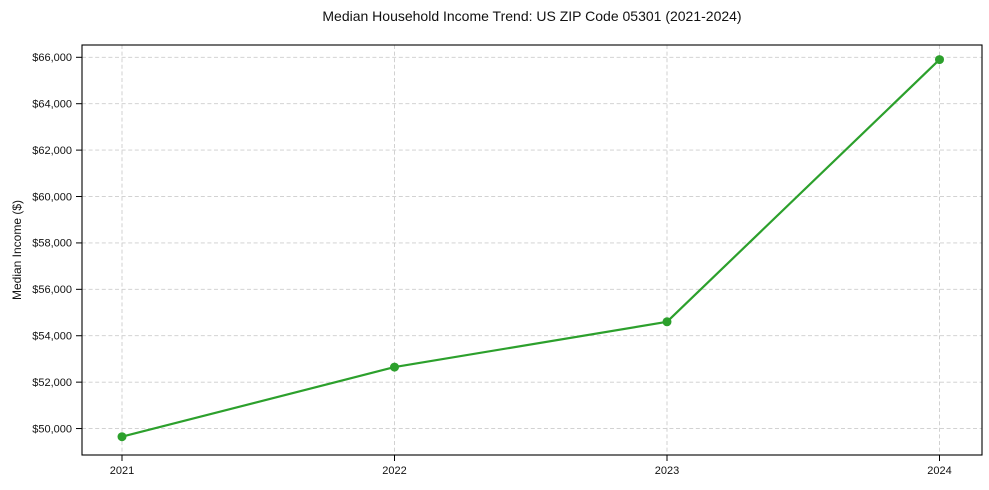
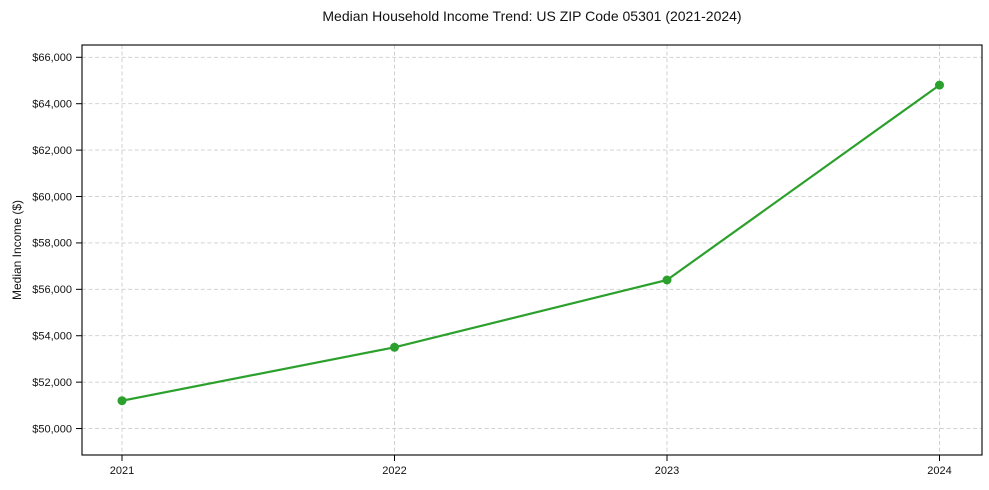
2021: $49600 -> $51200
2022: $52600 -> $53500
2023: $54600 -> $56400
2024: $65900 -> $64800
